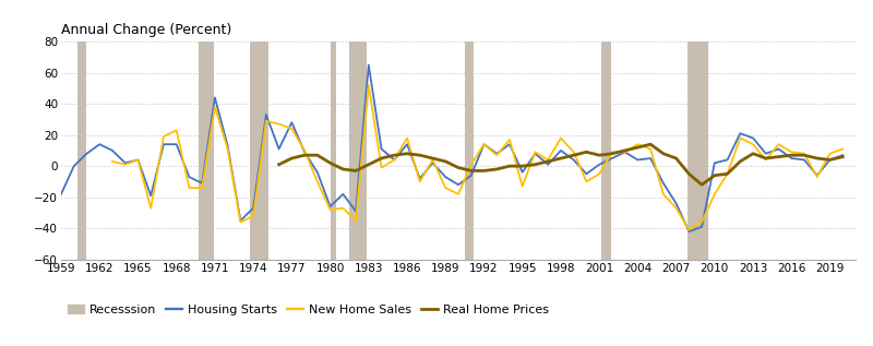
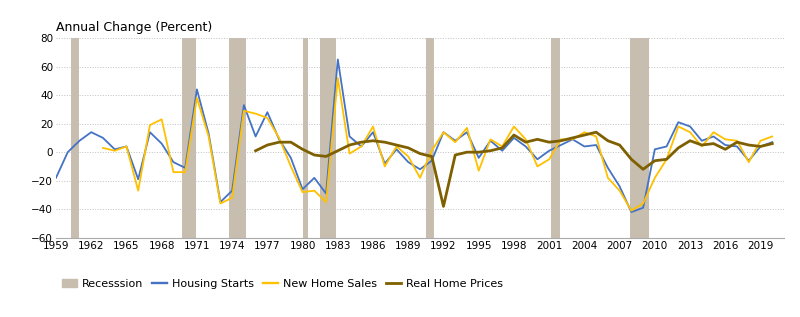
Housing Starts/1968: 14 -> 6
New Home Sales/1989: -14 -> -3
Real Home Prices/1992: -3 -> -38
Real Home Prices/1998: 5 -> 12
Real Home Prices/2016: 7 -> 2
